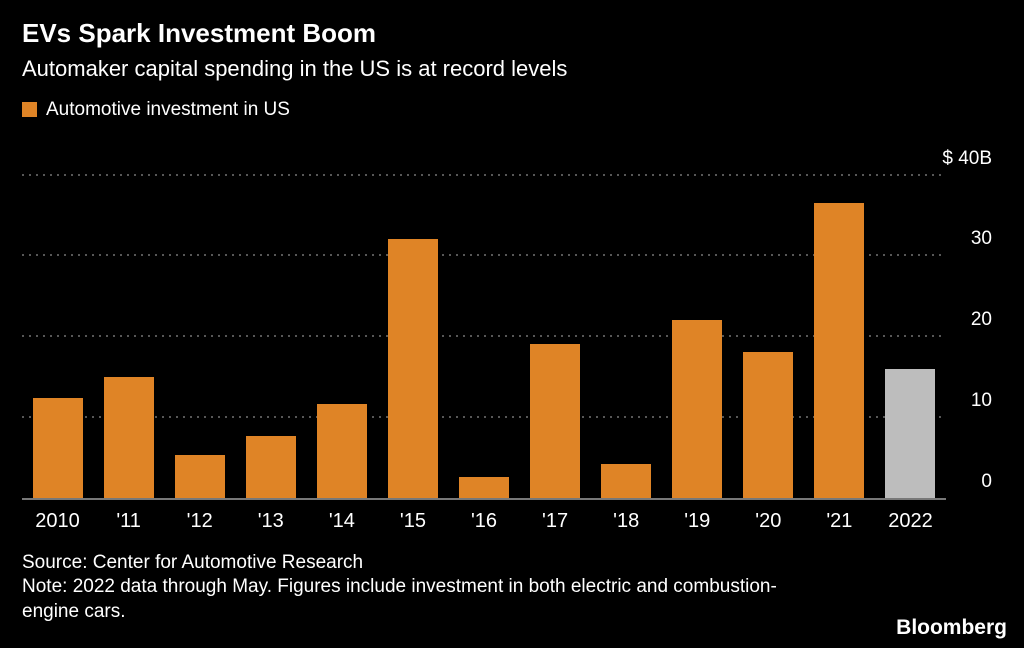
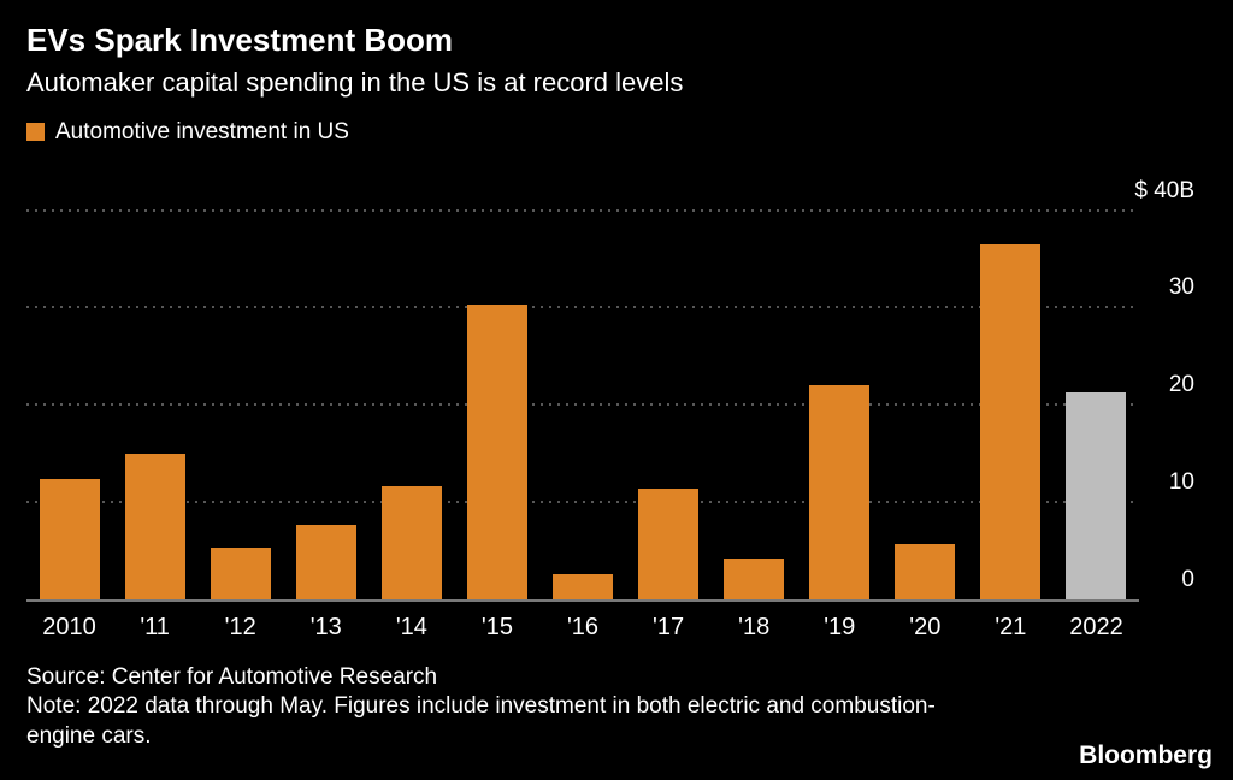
'15: 32 -> 30
'17: 19 -> 11
'20: 18 -> 6
2022: 16 -> 21
